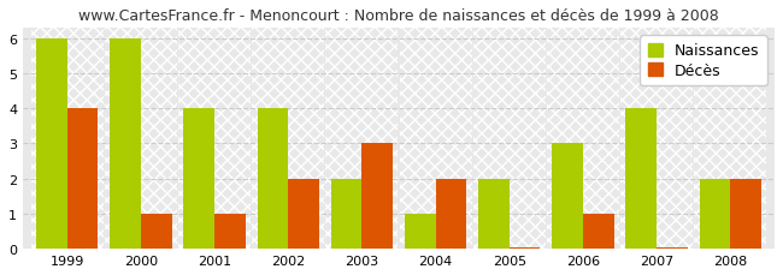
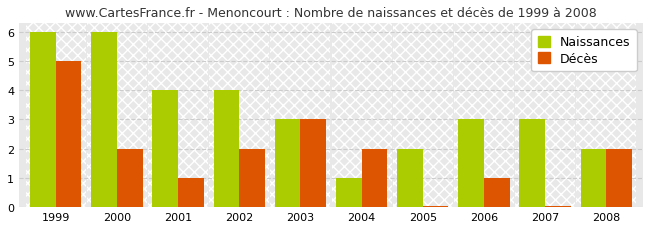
Décès/1999: 4.00 -> 5.00
Décès/2000: 1.00 -> 2.00
Naissances/2003: 2 -> 3
Naissances/2007: 4 -> 3
